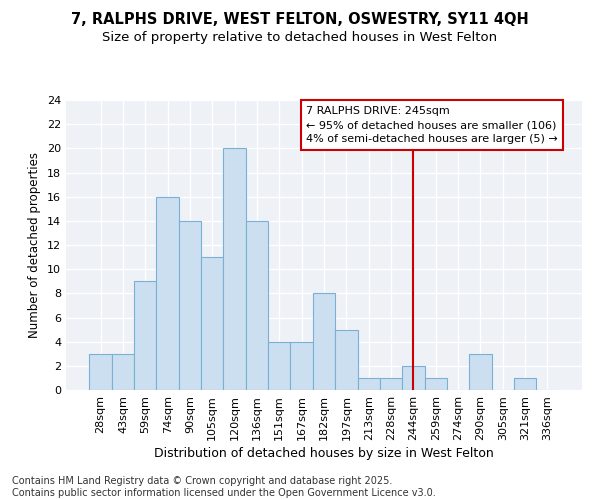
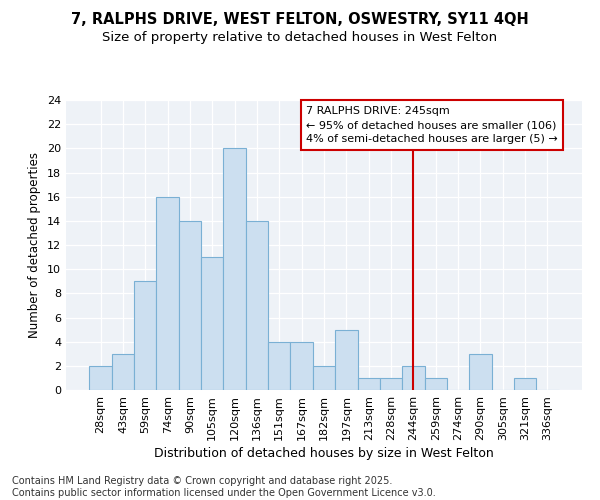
28sqm: 3 -> 2
182sqm: 8 -> 2
